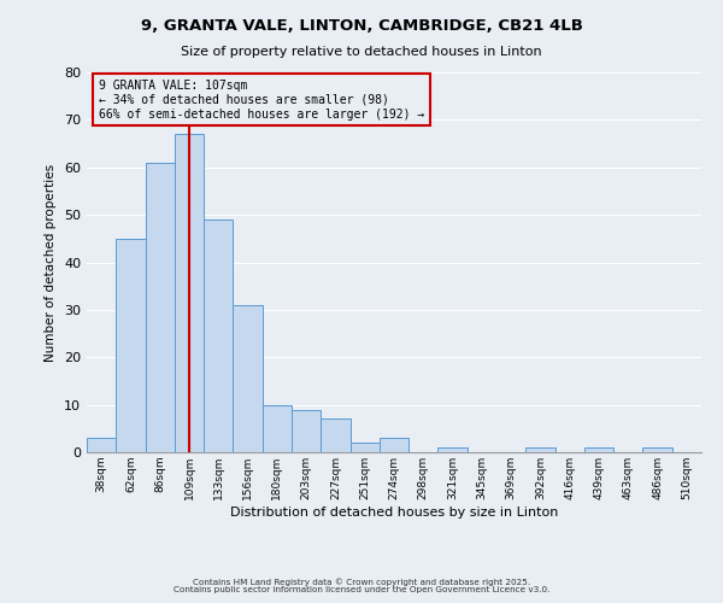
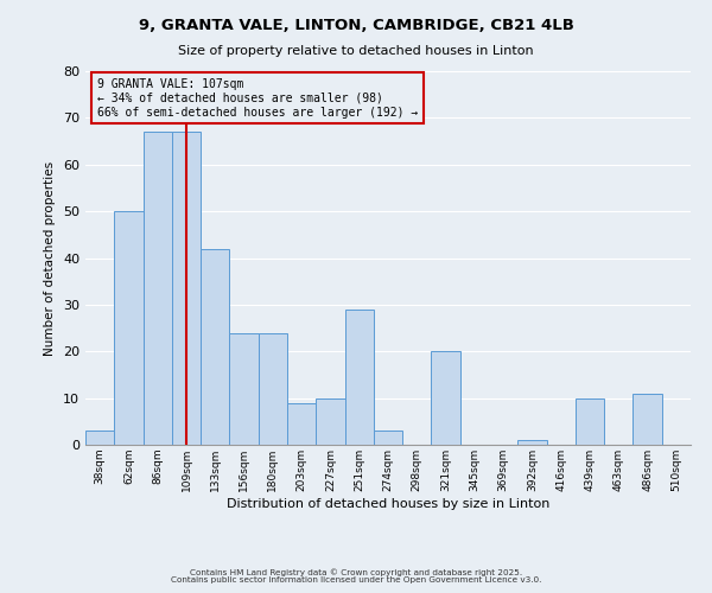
62sqm: 45 -> 50
86sqm: 61 -> 67
133sqm: 49 -> 42
156sqm: 31 -> 24
180sqm: 10 -> 24
227sqm: 7 -> 10
251sqm: 2 -> 29
321sqm: 1 -> 20
439sqm: 1 -> 10
486sqm: 1 -> 11
